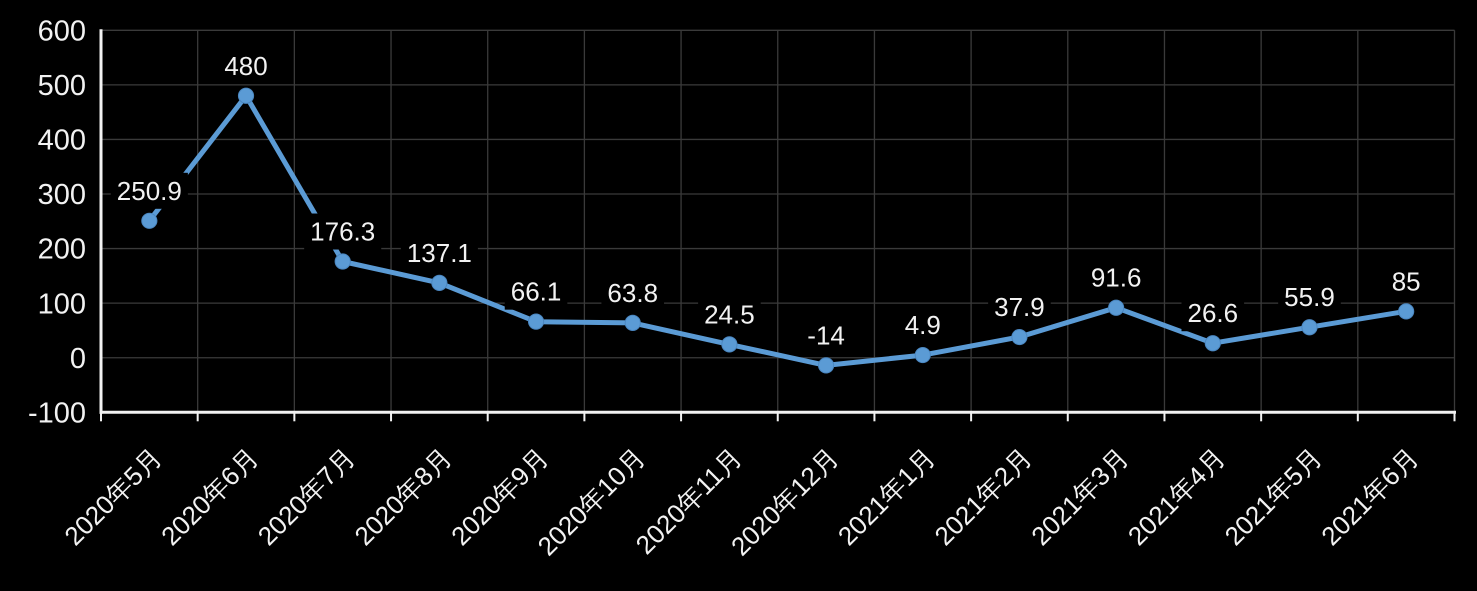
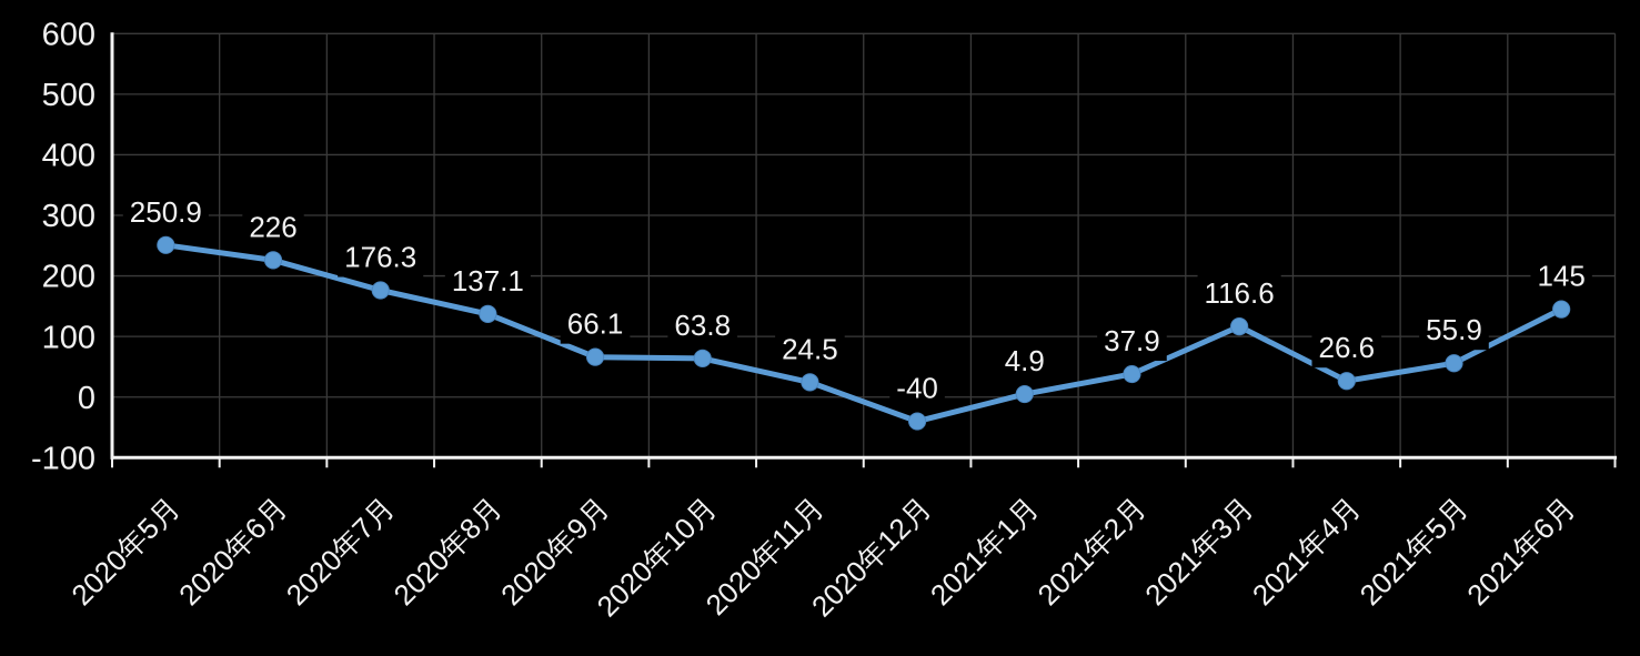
2020年6月: 480 -> 226
2020年12月: -14 -> -40
2021年3月: 91.6 -> 116.6
2021年6月: 85 -> 145
